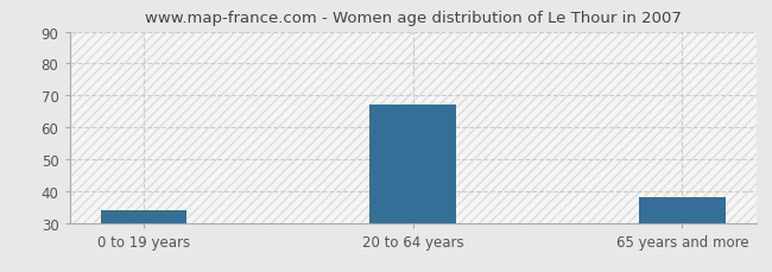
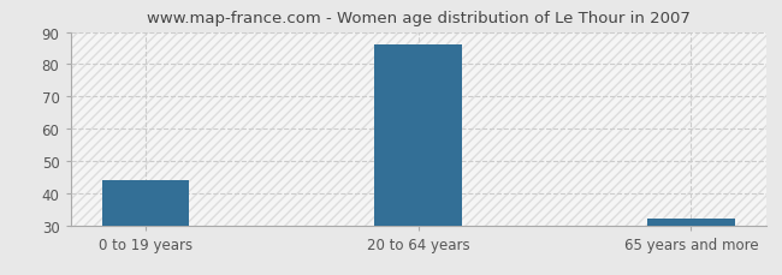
0 to 19 years: 34 -> 44
20 to 64 years: 67 -> 86
65 years and more: 38 -> 32
